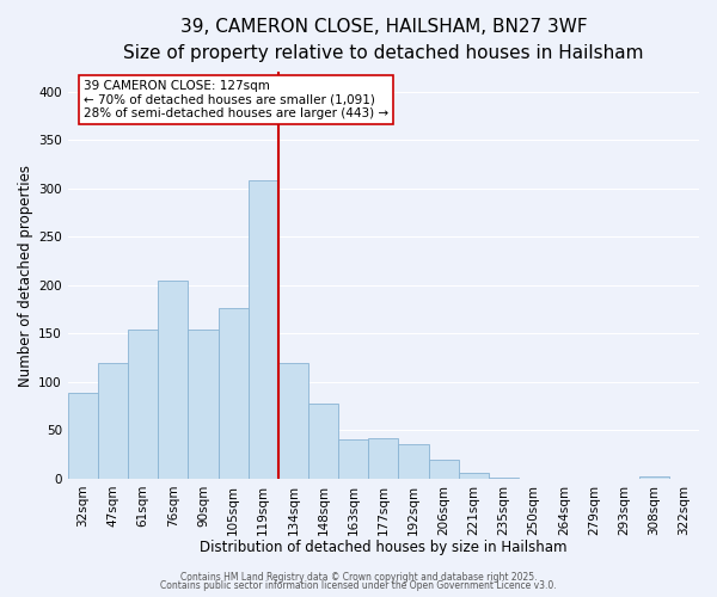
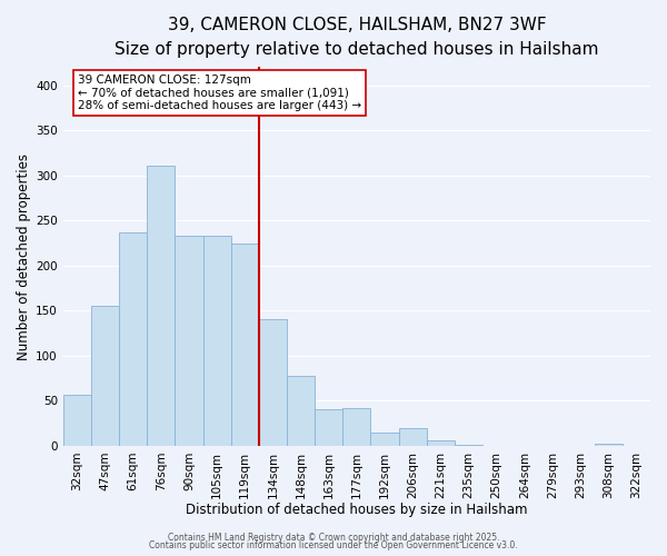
32sqm: 88 -> 57
47sqm: 120 -> 155
61sqm: 154 -> 237
76sqm: 204 -> 310
90sqm: 154 -> 233
105sqm: 176 -> 233
119sqm: 308 -> 224
134sqm: 120 -> 140
192sqm: 36 -> 14
